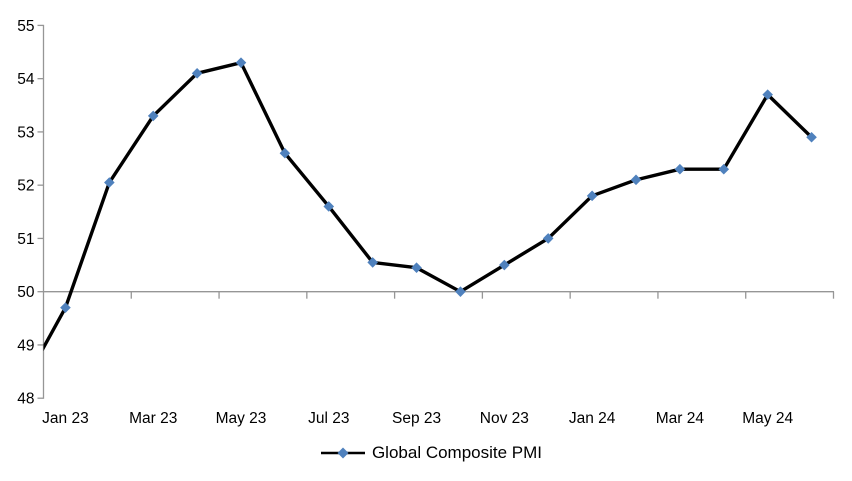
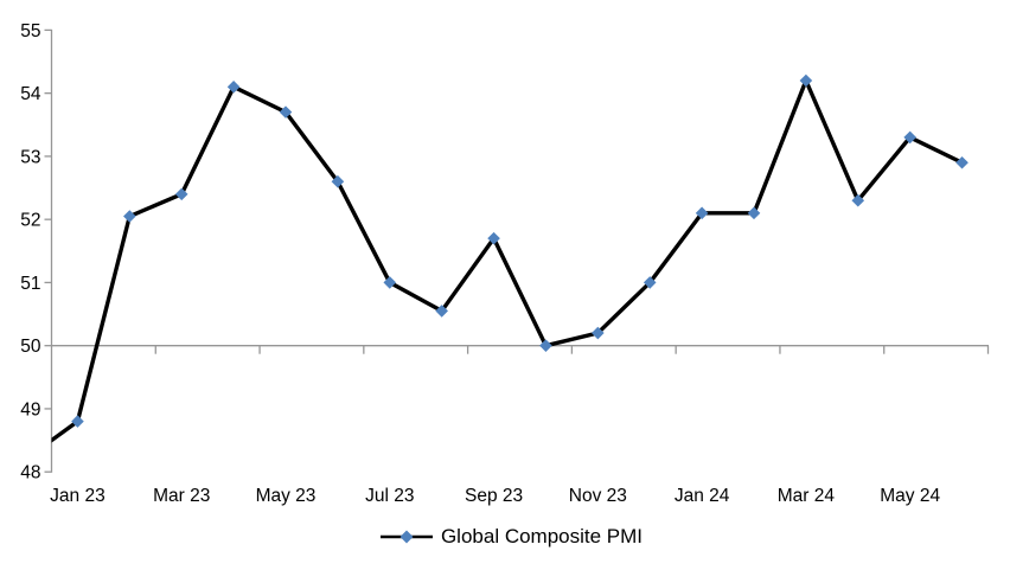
Jan 23: 49.7 -> 48.8
Mar 23: 53.3 -> 52.4
May 23: 54.3 -> 53.7
Jul 23: 51.6 -> 51.0
Sep 23: 50.5 -> 51.7
Nov 23: 50.5 -> 50.2
Jan 24: 51.8 -> 52.1
Mar 24: 52.3 -> 54.2
May 24: 53.7 -> 53.3
